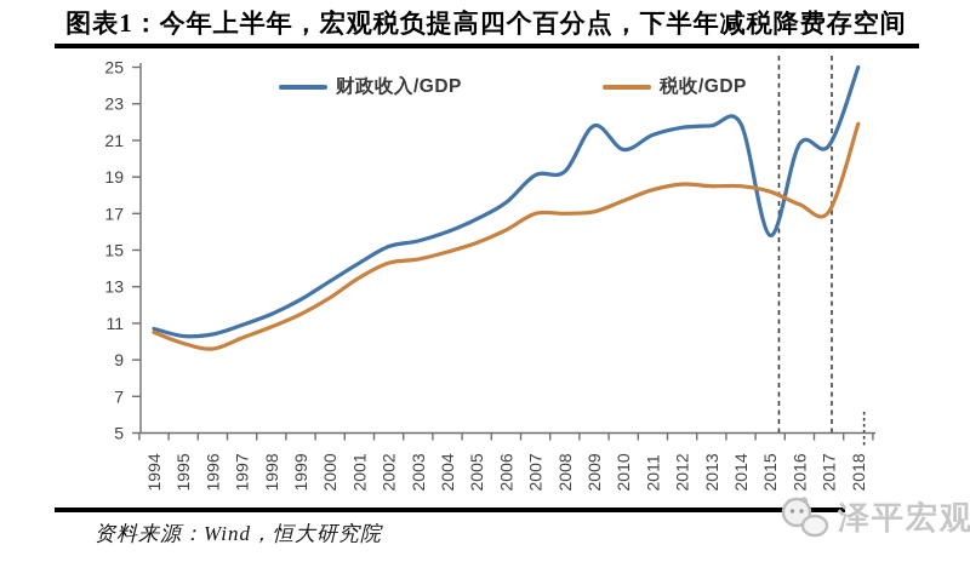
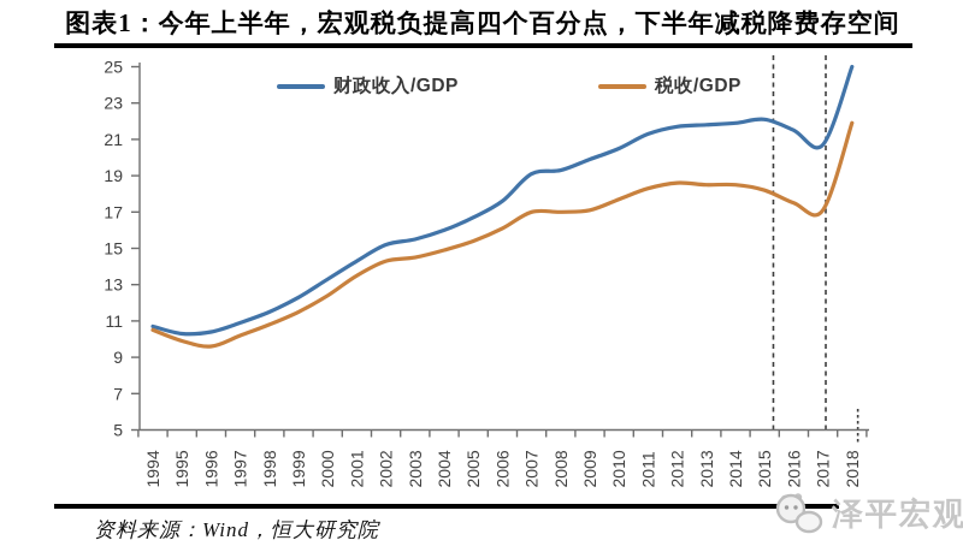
财政收入/GDP/2009: 21.8 -> 19.9
财政收入/GDP/2015: 15.8 -> 22.1
财政收入/GDP/2016: 20.8 -> 21.5
